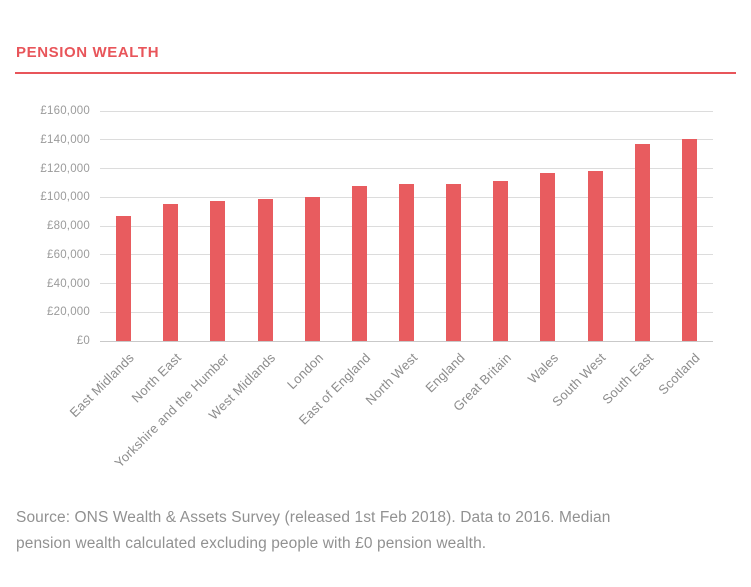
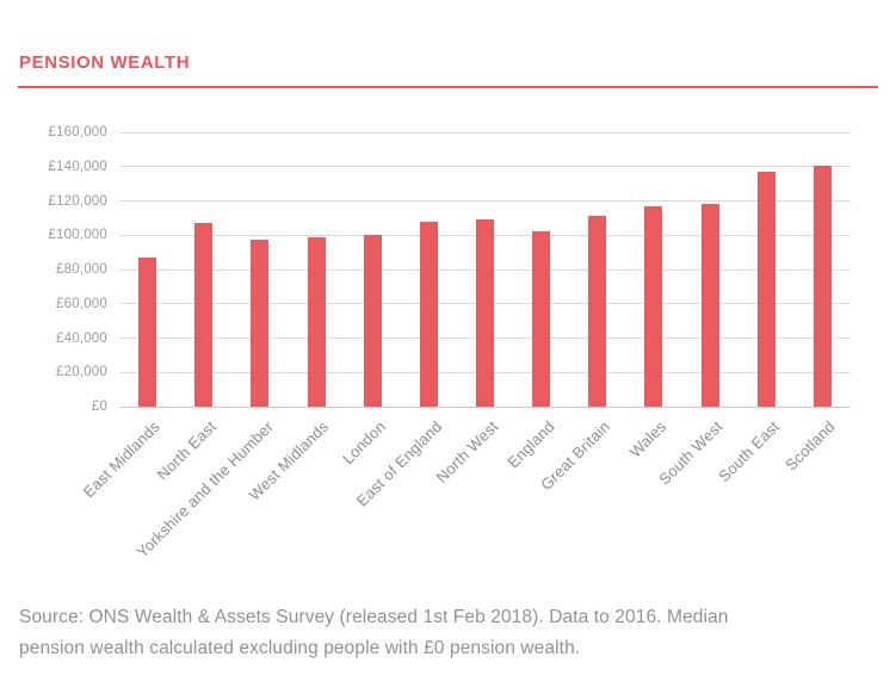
North East: £95000 -> £107000
England: £110000 -> £102000
